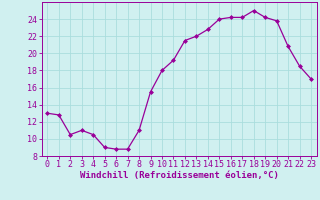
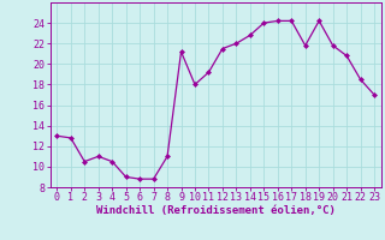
9: 15.5 -> 21.2
18: 25.0 -> 21.8
20: 23.8 -> 21.8
